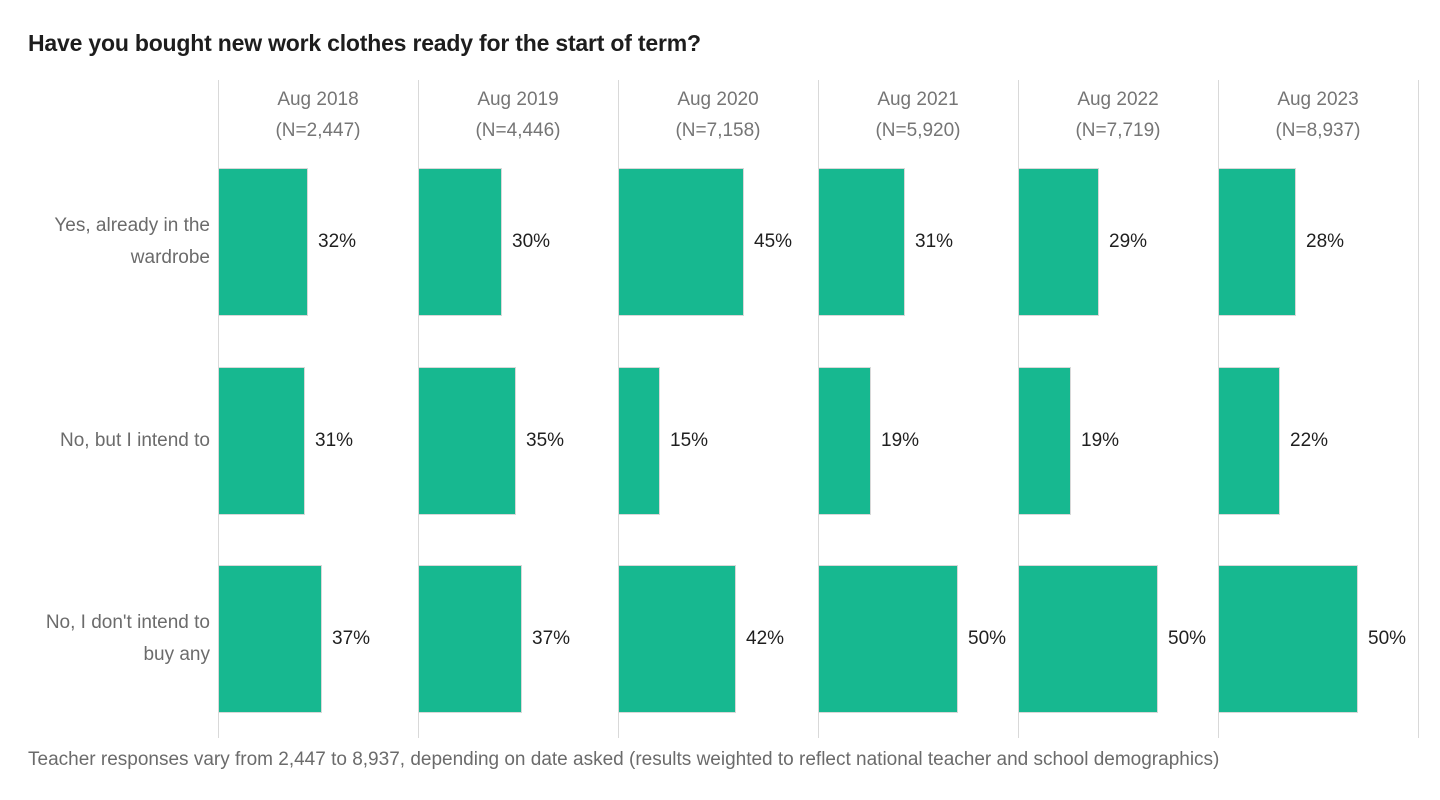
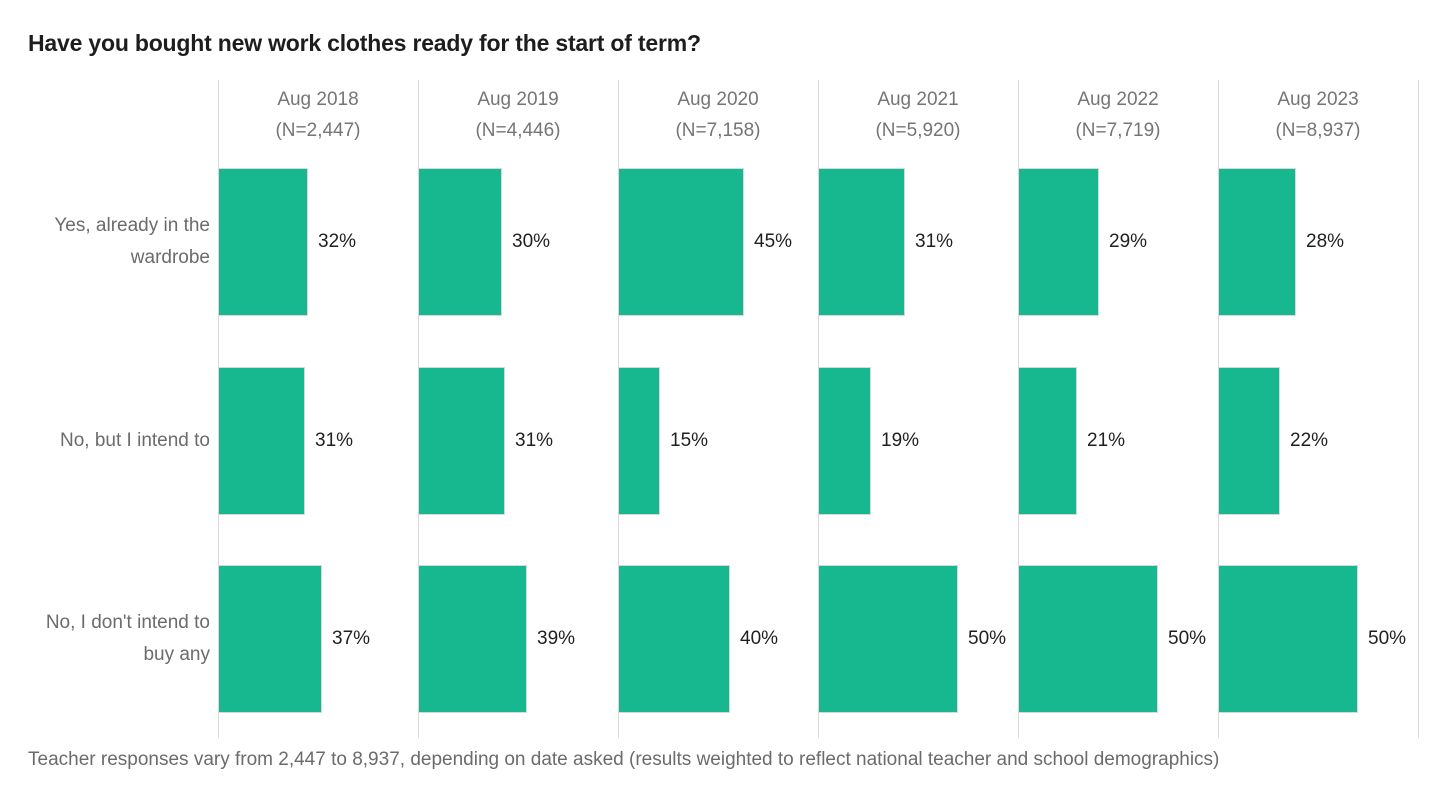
Aug 2019/No, but I intend to: 35% -> 31%
Aug 2022/No, but I intend to: 19% -> 21%
Aug 2019/No, I don't intend to buy any: 37% -> 39%
Aug 2020/No, I don't intend to buy any: 42% -> 40%
